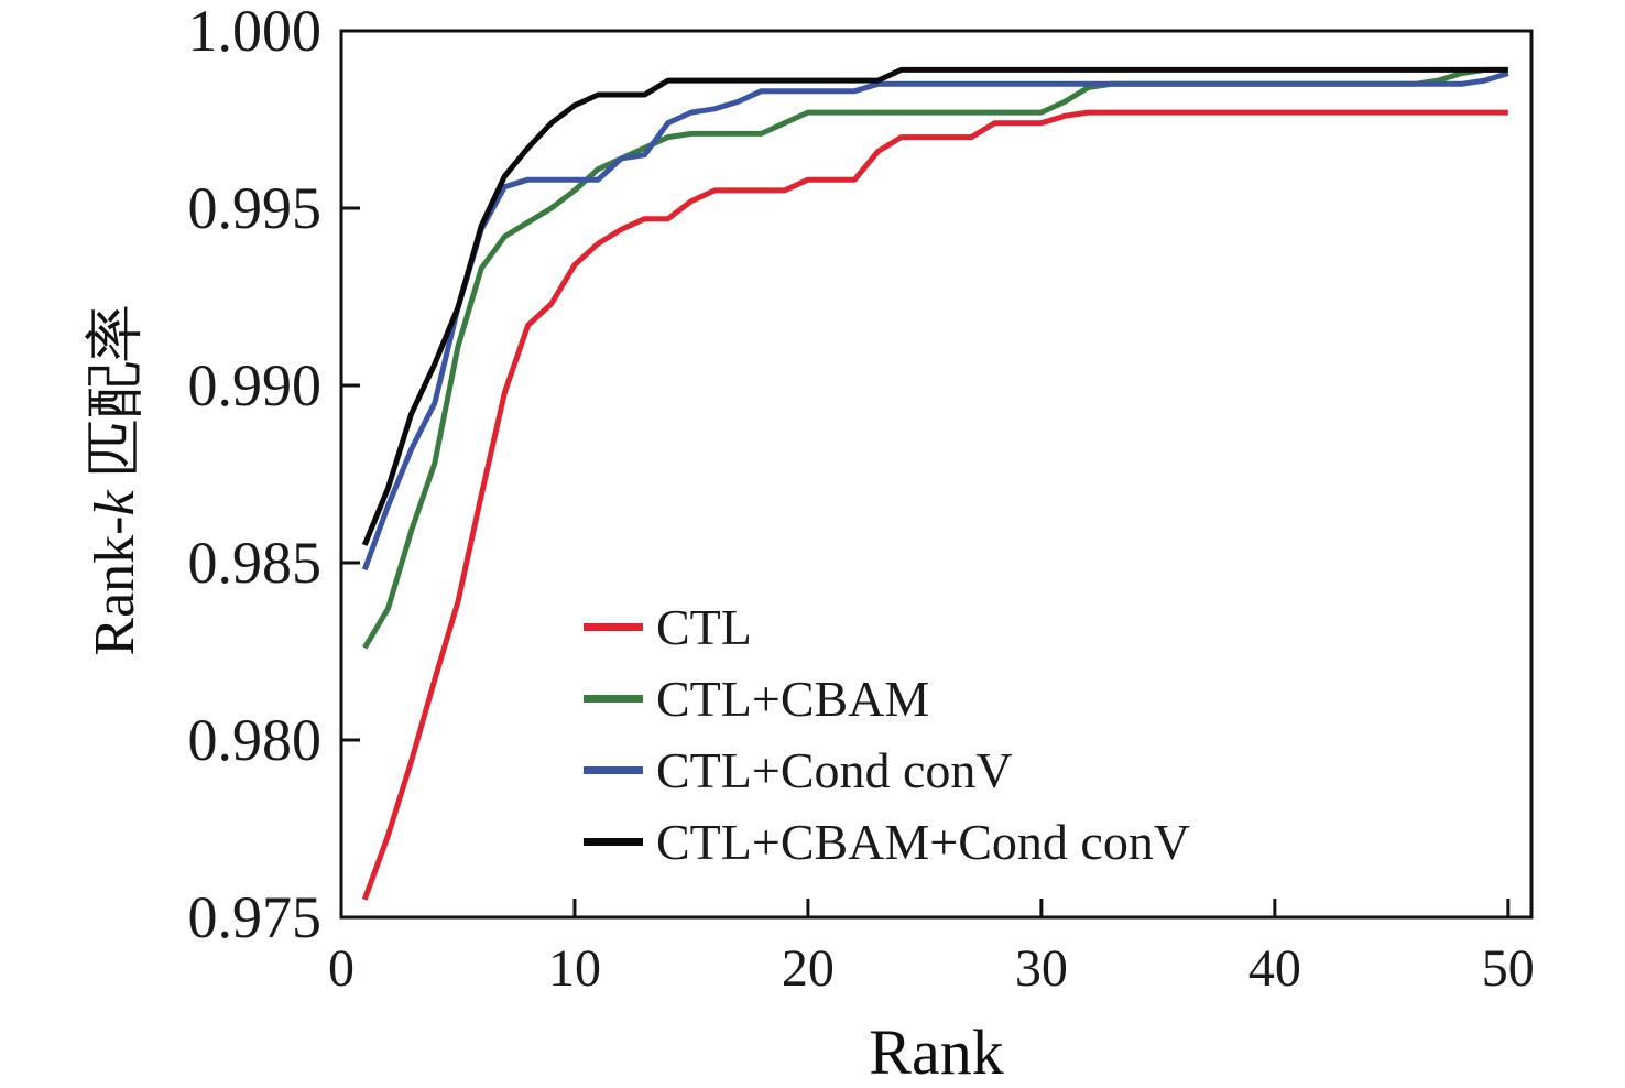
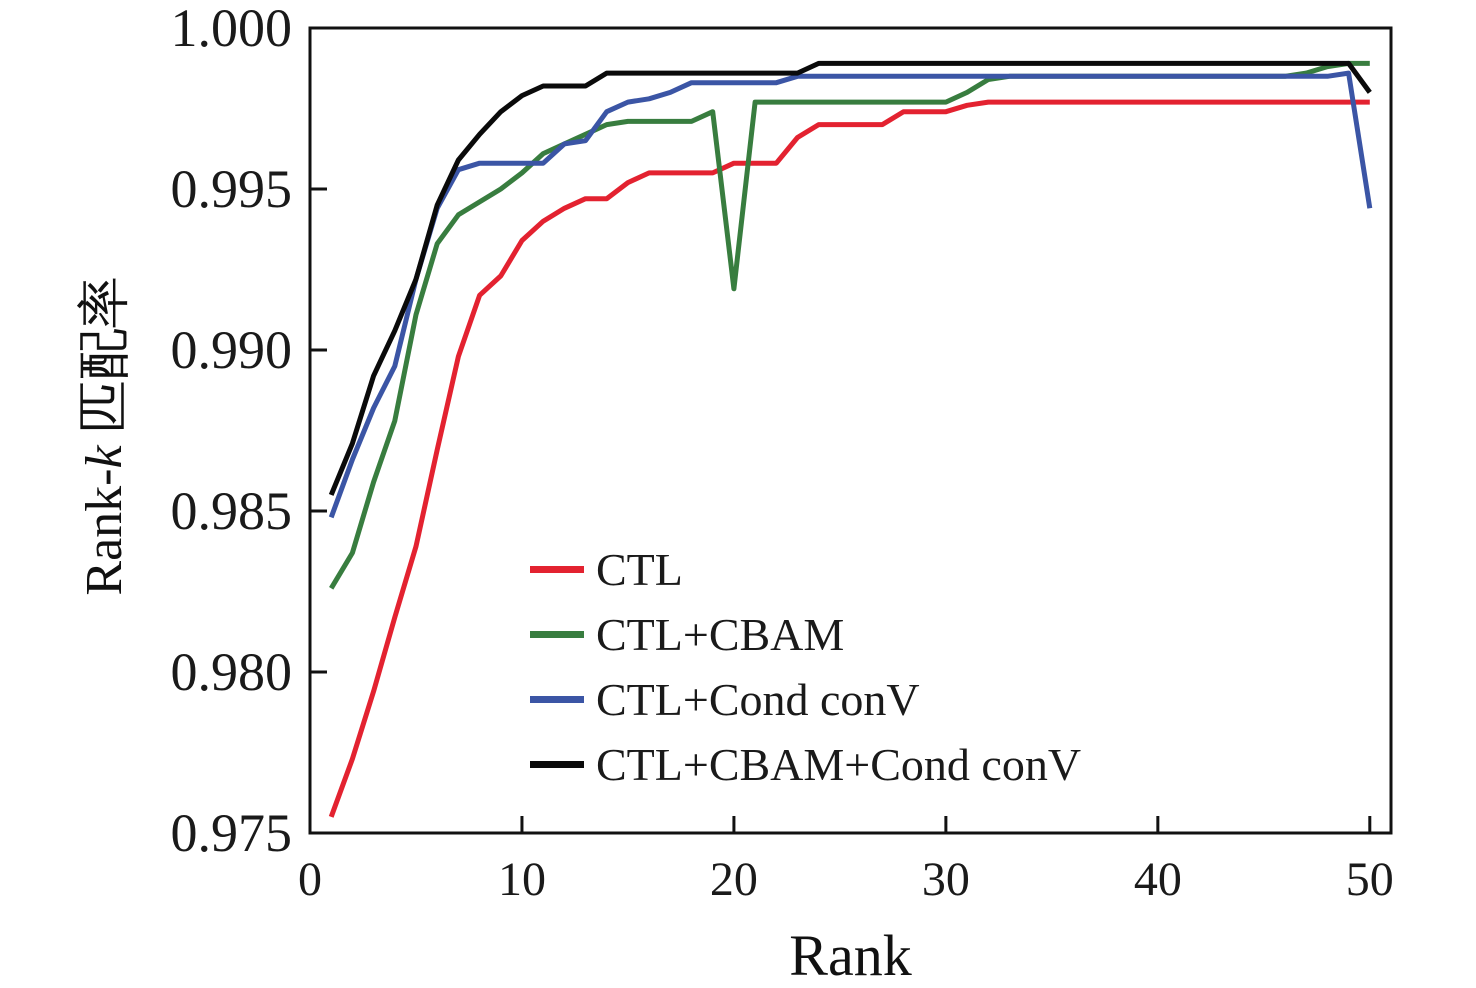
CTL+CBAM/20: 0.9977 -> 0.9919
CTL+Cond conV/50: 0.9988 -> 0.9944
CTL+CBAM+Cond conV/50: 0.9989 -> 0.9980
